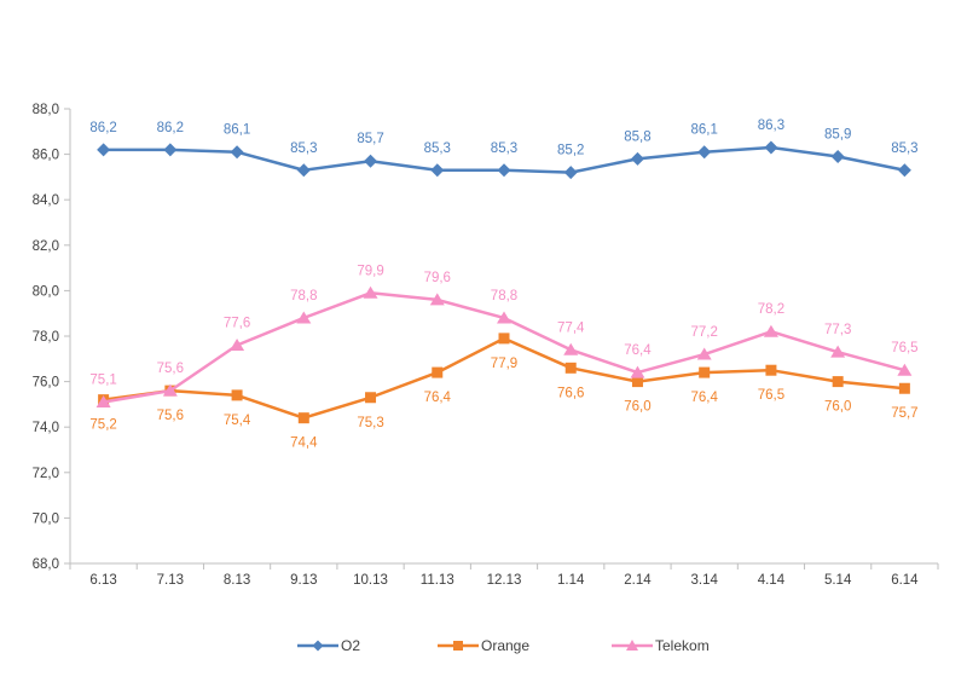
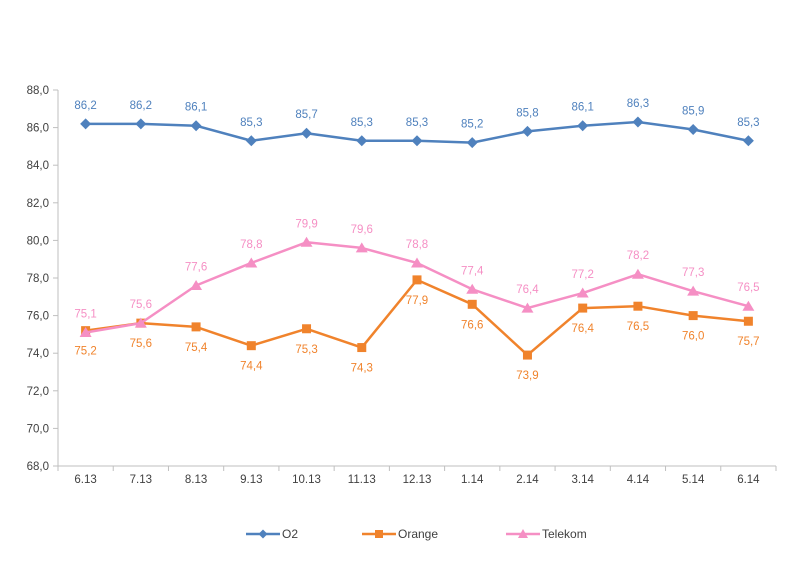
Orange/11.13: 76,4 -> 74,3
Orange/2.14: 76,0 -> 73,9
